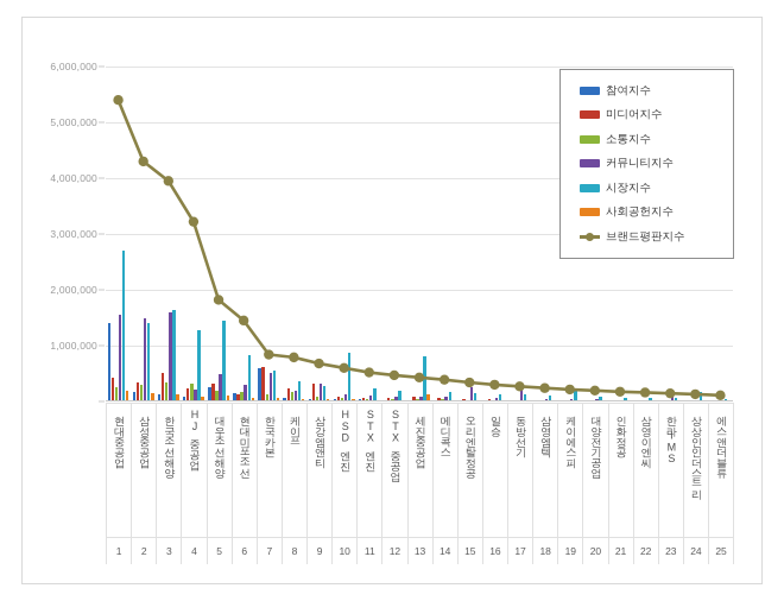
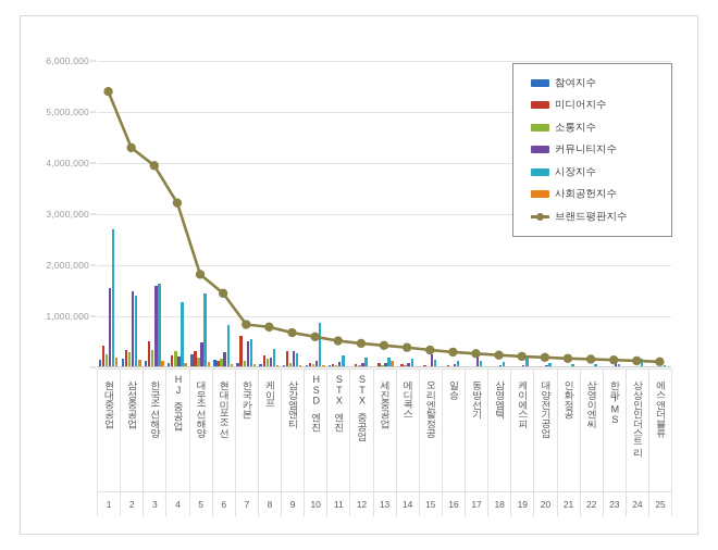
참여지수/현대중공업: 1400000 -> 200000
참여지수/한국카본: 600000 -> 100000
시장지수/세진중공업: 800000 -> 200000
